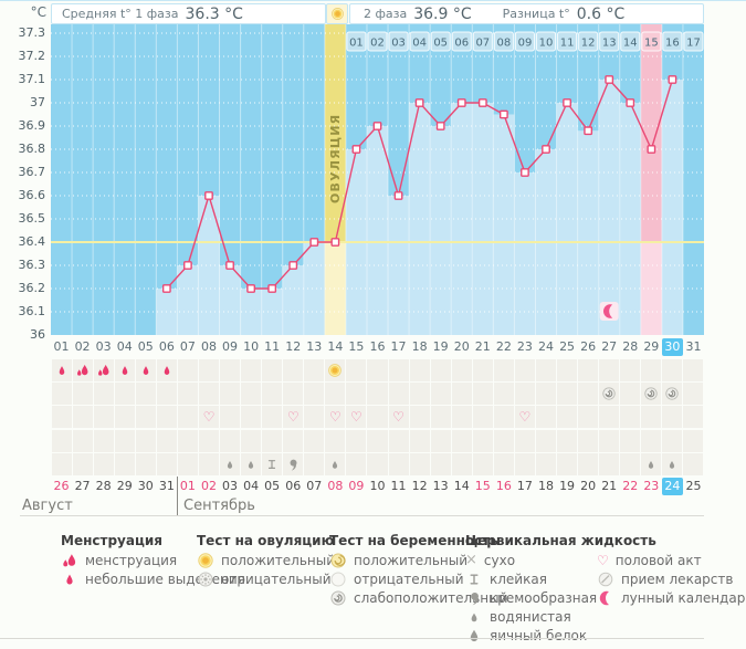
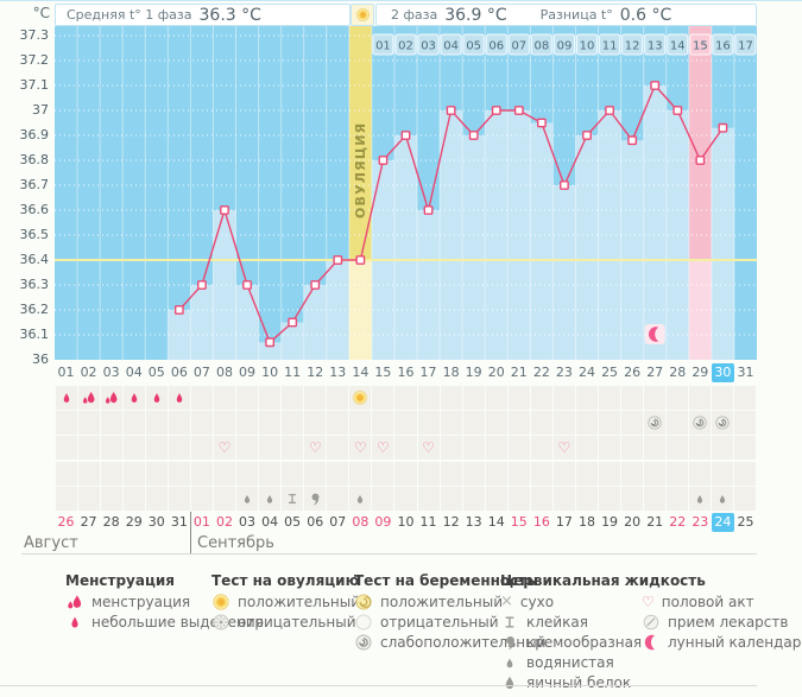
10: 36.20 -> 36.07
11: 36.20 -> 36.15
24: 36.80 -> 36.90
30: 37.10 -> 36.93
